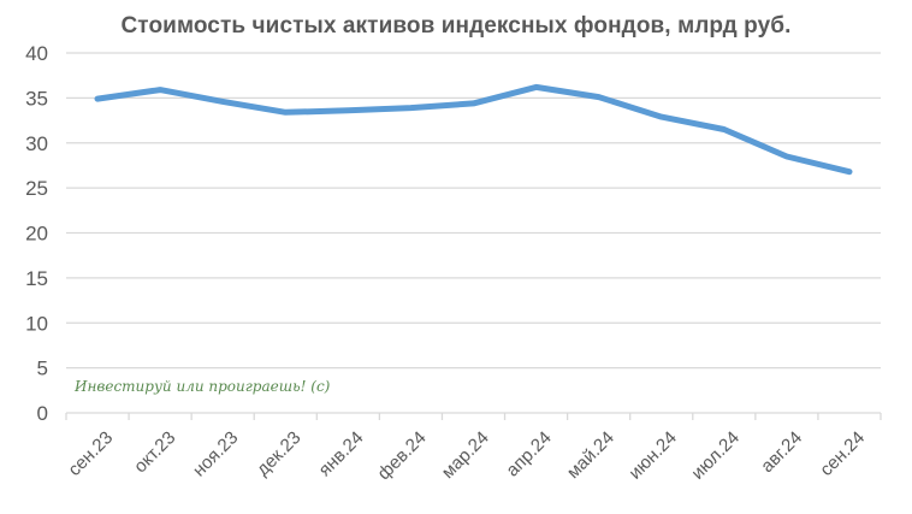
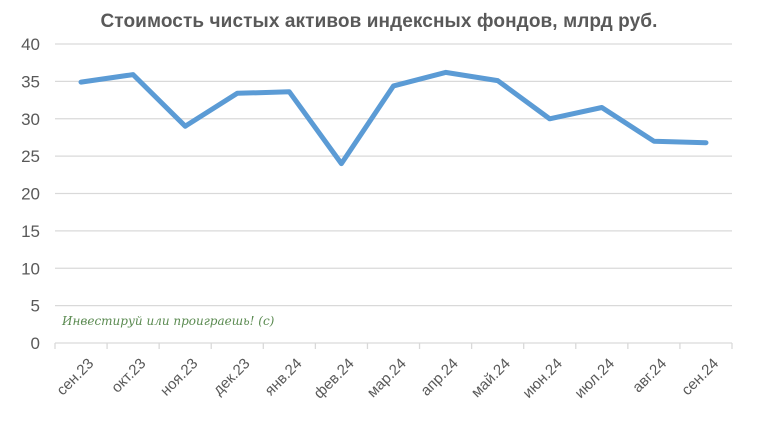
ноя.23: 35 -> 29
фев.24: 34 -> 24
июн.24: 33 -> 30
авг.24: 28 -> 27
